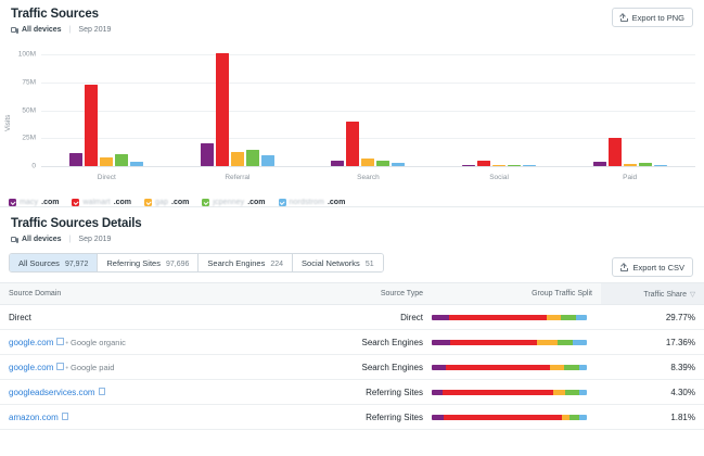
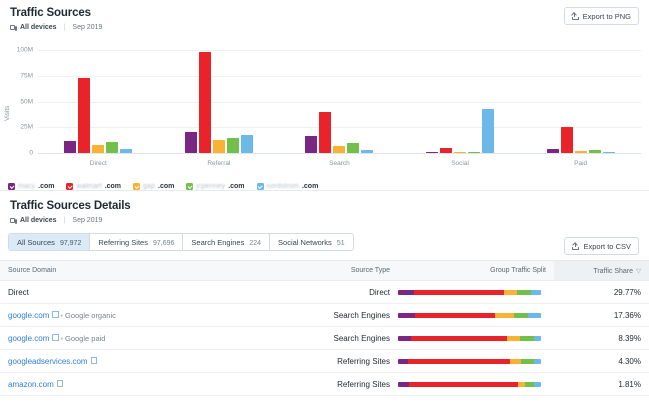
walmart.com/Referral: 102M -> 98M
nordstrom.com/Referral: 10M -> 18M
macy.com/Search: 5M -> 17M
jcpenney.com/Search: 5M -> 10M
nordstrom.com/Social: 1M -> 43M
